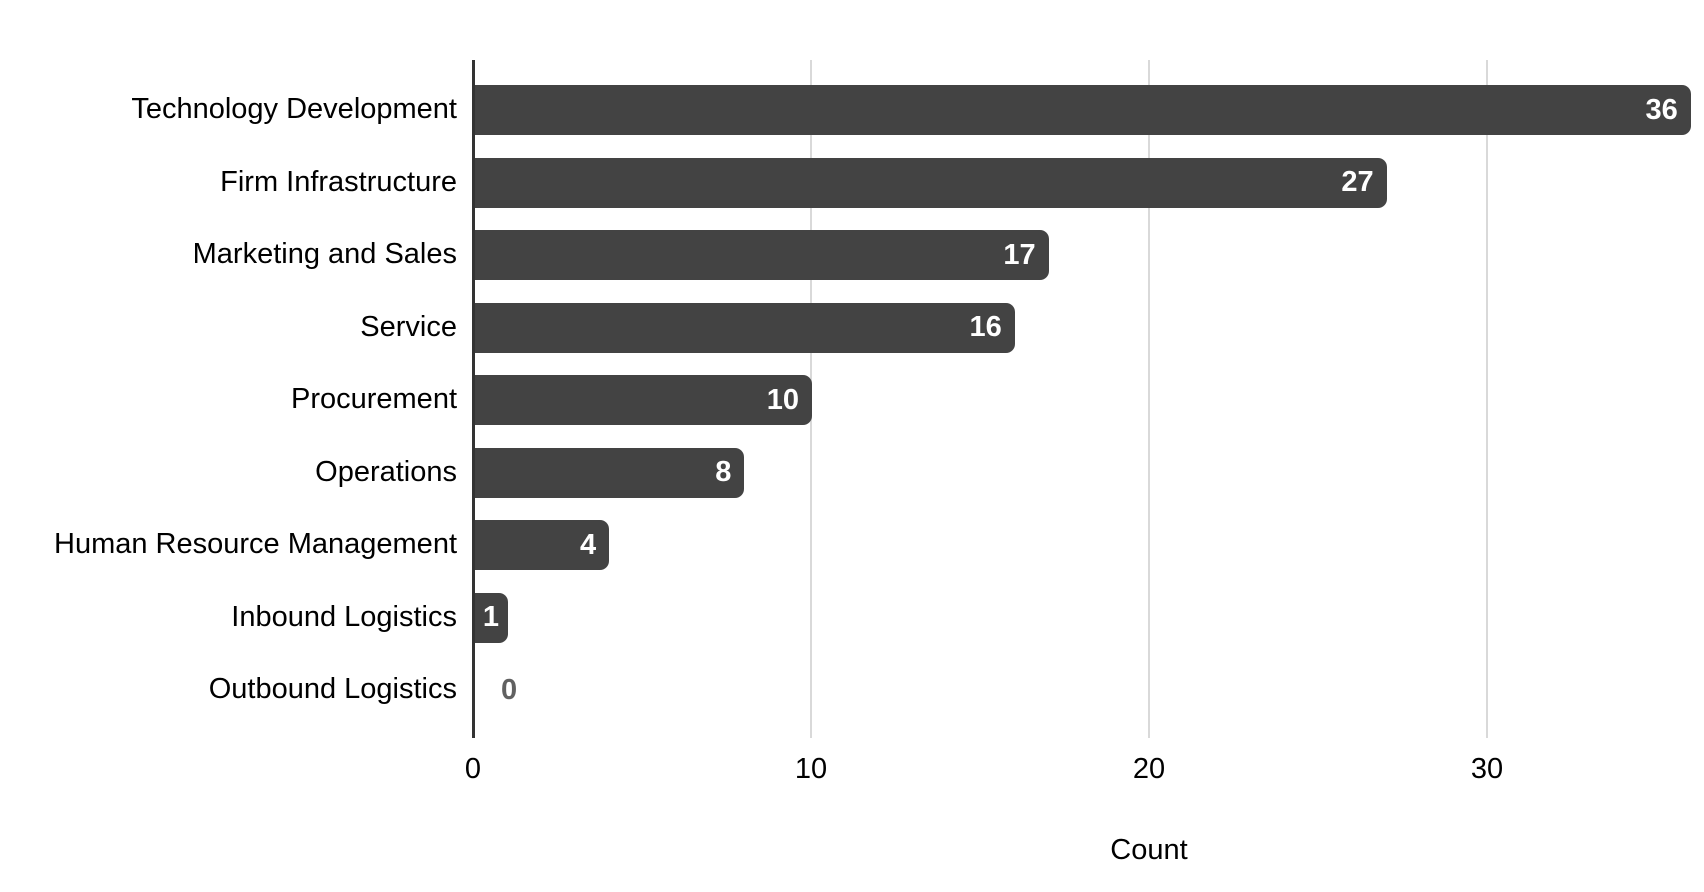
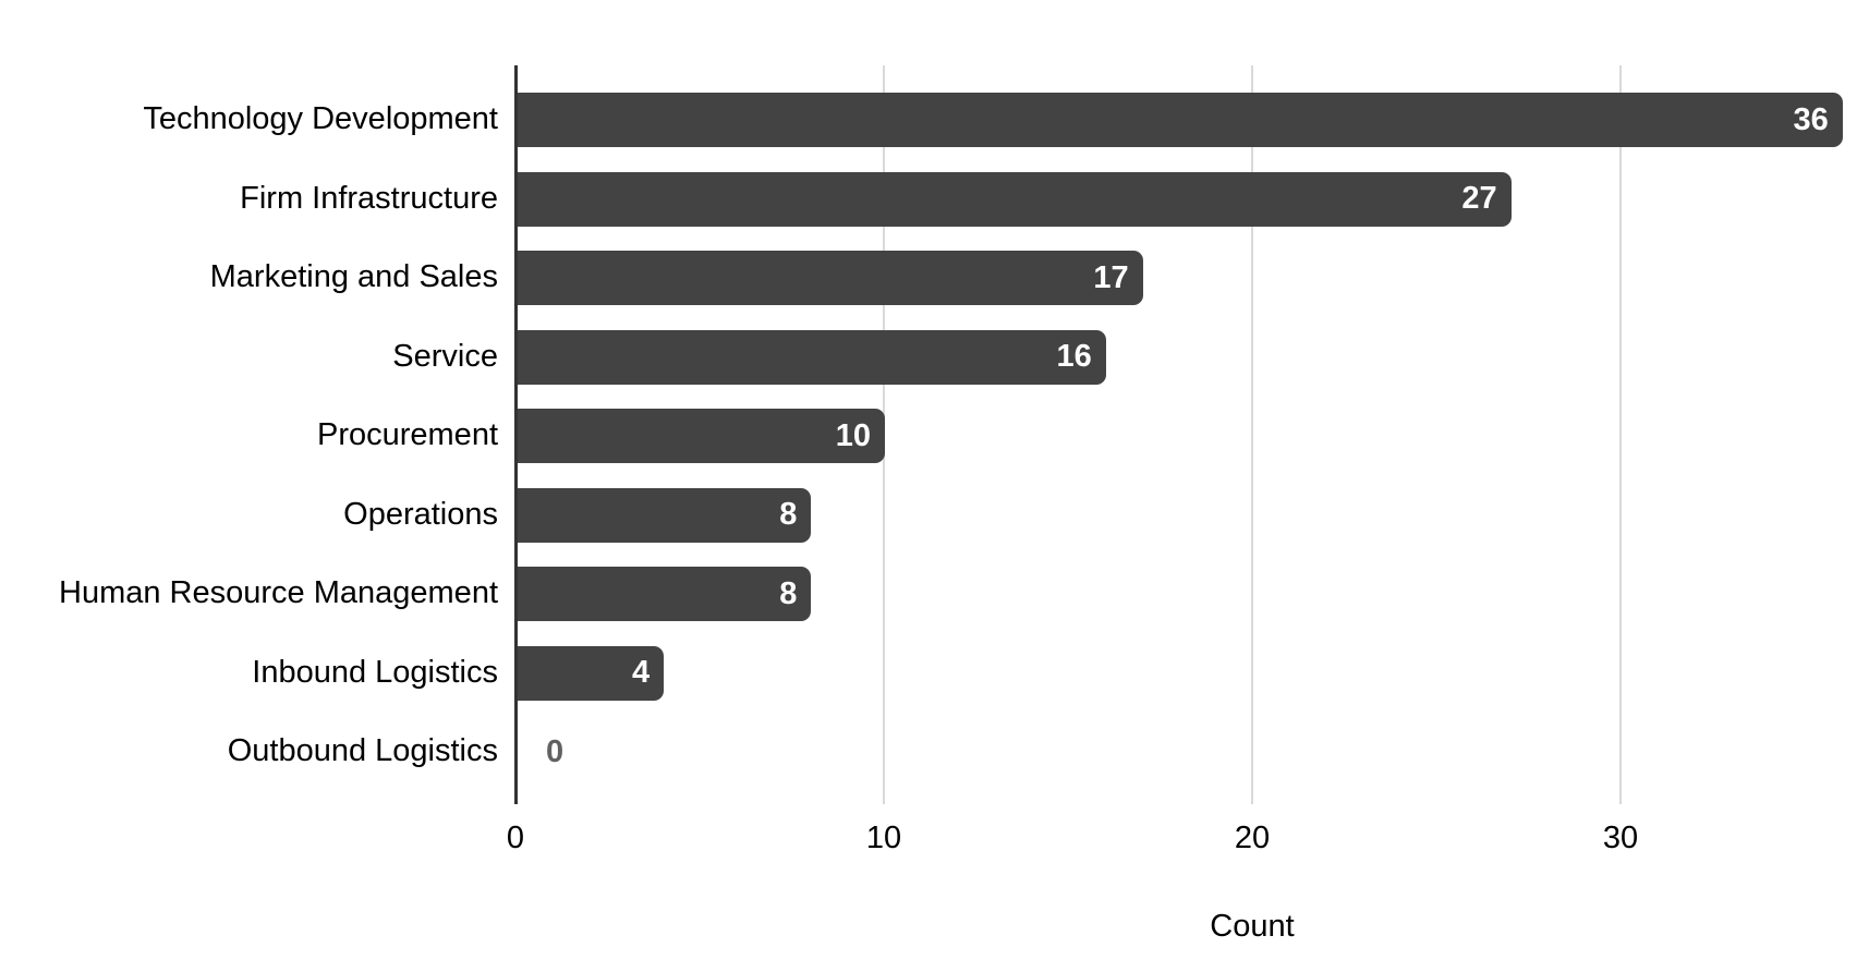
Human Resource Management: 4 -> 8
Inbound Logistics: 1 -> 4
